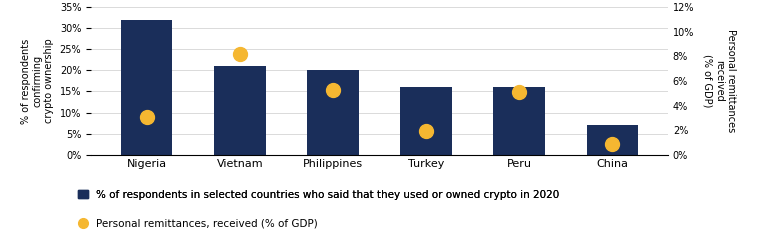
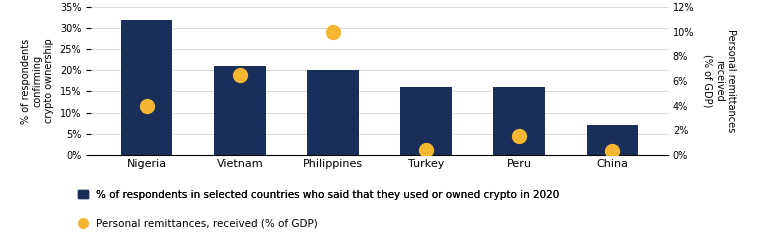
Personal remittances, received (% of GDP)/Nigeria: 3.1% -> 4.0%
Personal remittances, received (% of GDP)/Vietnam: 8.2% -> 6.5%
Personal remittances, received (% of GDP)/Philippines: 5.3% -> 10.0%
Personal remittances, received (% of GDP)/Turkey: 1.9% -> 0.4%
Personal remittances, received (% of GDP)/Peru: 5.1% -> 1.5%
Personal remittances, received (% of GDP)/China: 0.9% -> 0.3%
